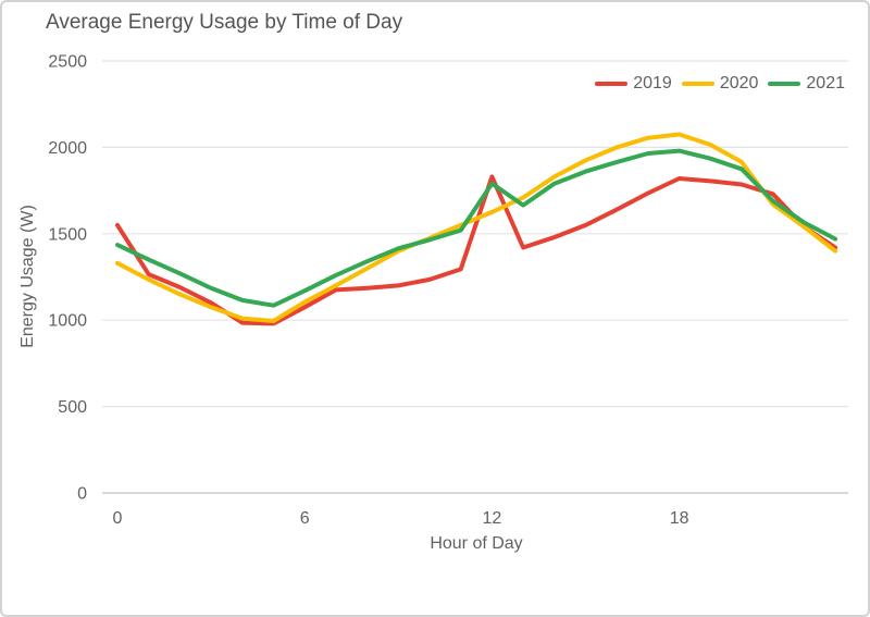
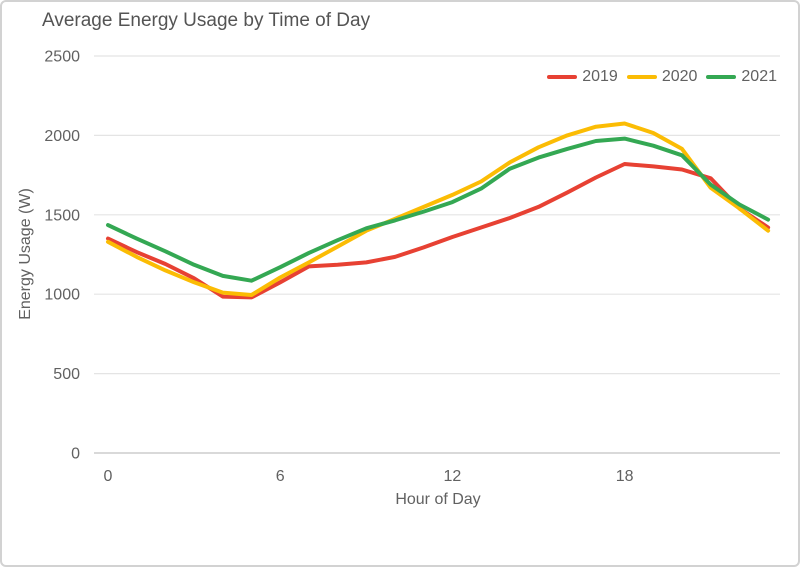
2019/0: 1550 -> 1350
2019/12: 1830 -> 1360
2021/12: 1790 -> 1580
